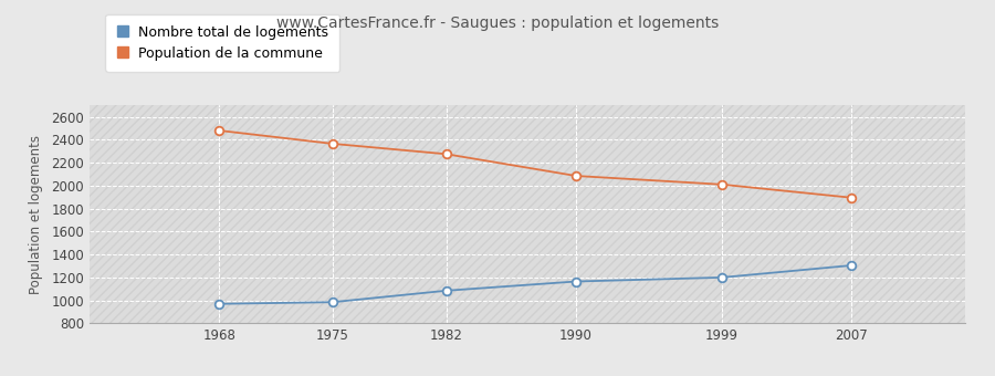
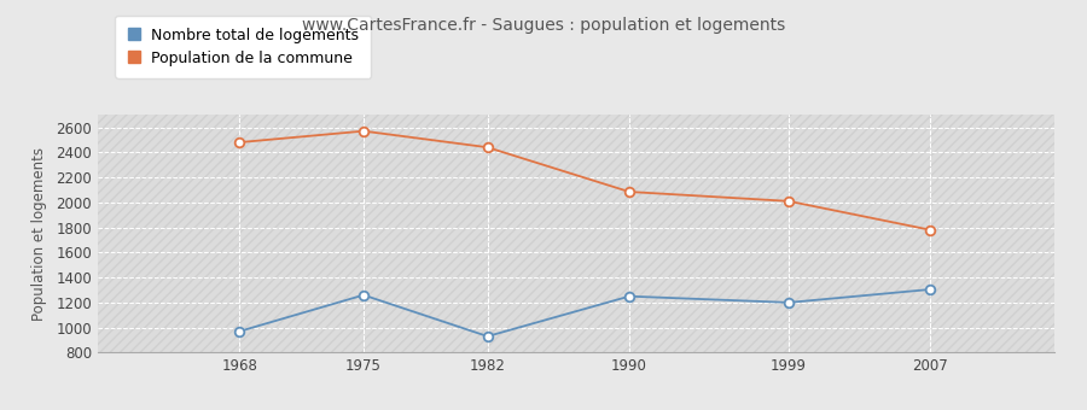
Nombre total de logements/1975: 980 -> 1260
Population de la commune/1975: 2360 -> 2570
Nombre total de logements/1982: 1080 -> 930
Population de la commune/1982: 2280 -> 2440
Nombre total de logements/1990: 1160 -> 1250
Population de la commune/2007: 1900 -> 1780
